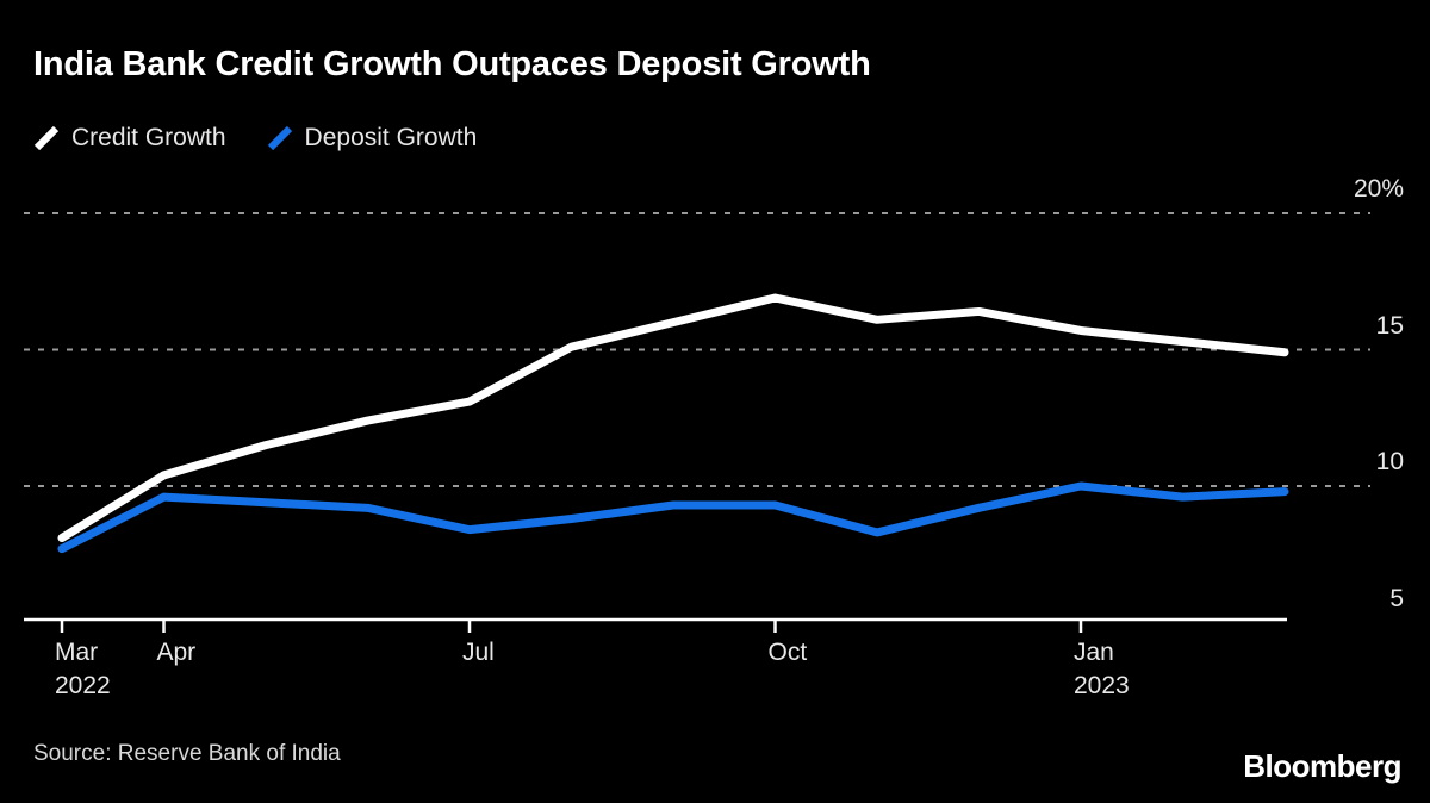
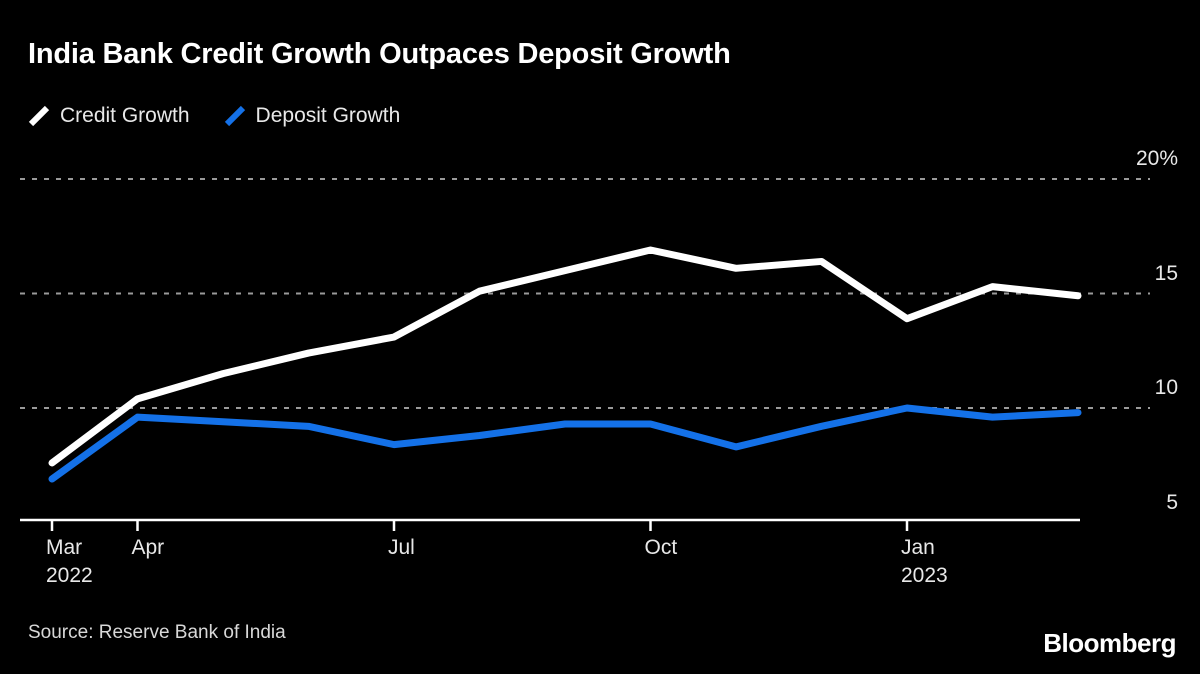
Credit Growth/Mar 2022: 8.1% -> 7.6%
Deposit Growth/Mar 2022: 7.7% -> 6.9%
Credit Growth/Jan 2023: 15.7% -> 13.9%
